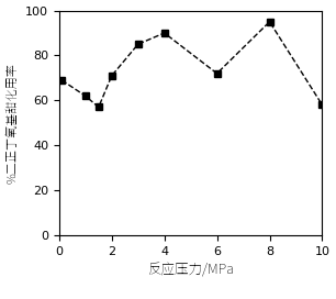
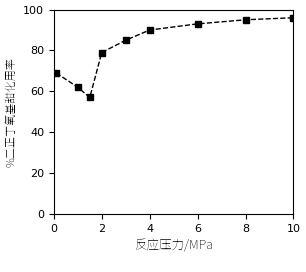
2: 71 -> 79
6: 72 -> 93
10: 58 -> 96
